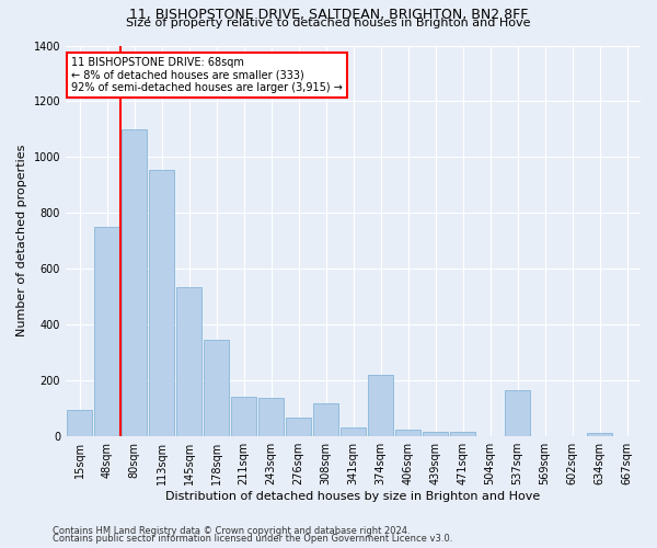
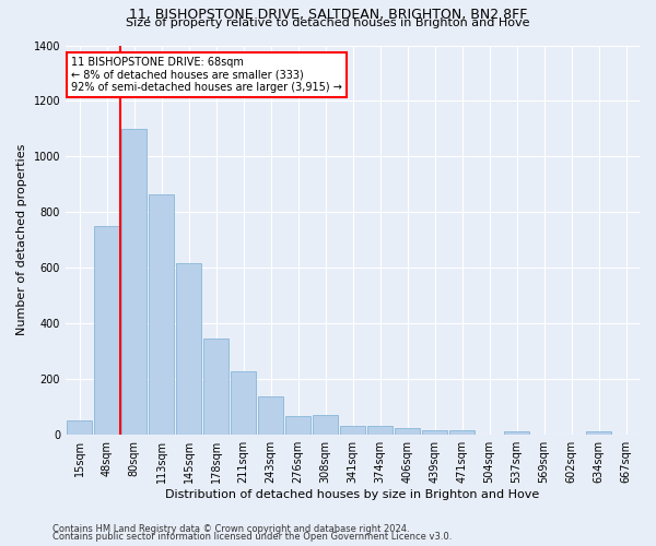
15sqm: 95 -> 50
113sqm: 955 -> 865
145sqm: 535 -> 615
211sqm: 140 -> 225
308sqm: 115 -> 70
374sqm: 220 -> 30
537sqm: 165 -> 10
